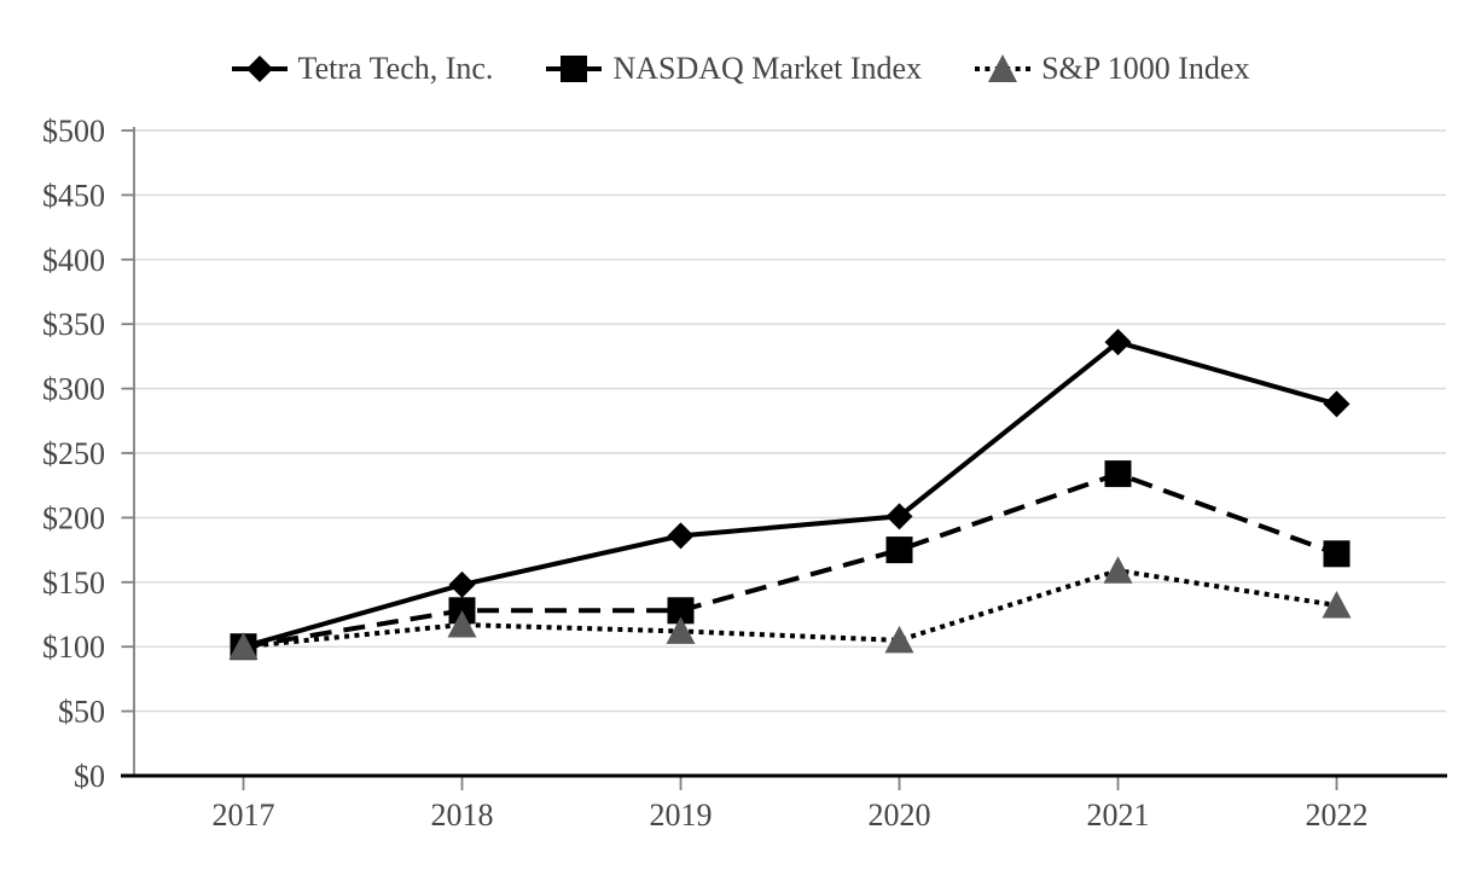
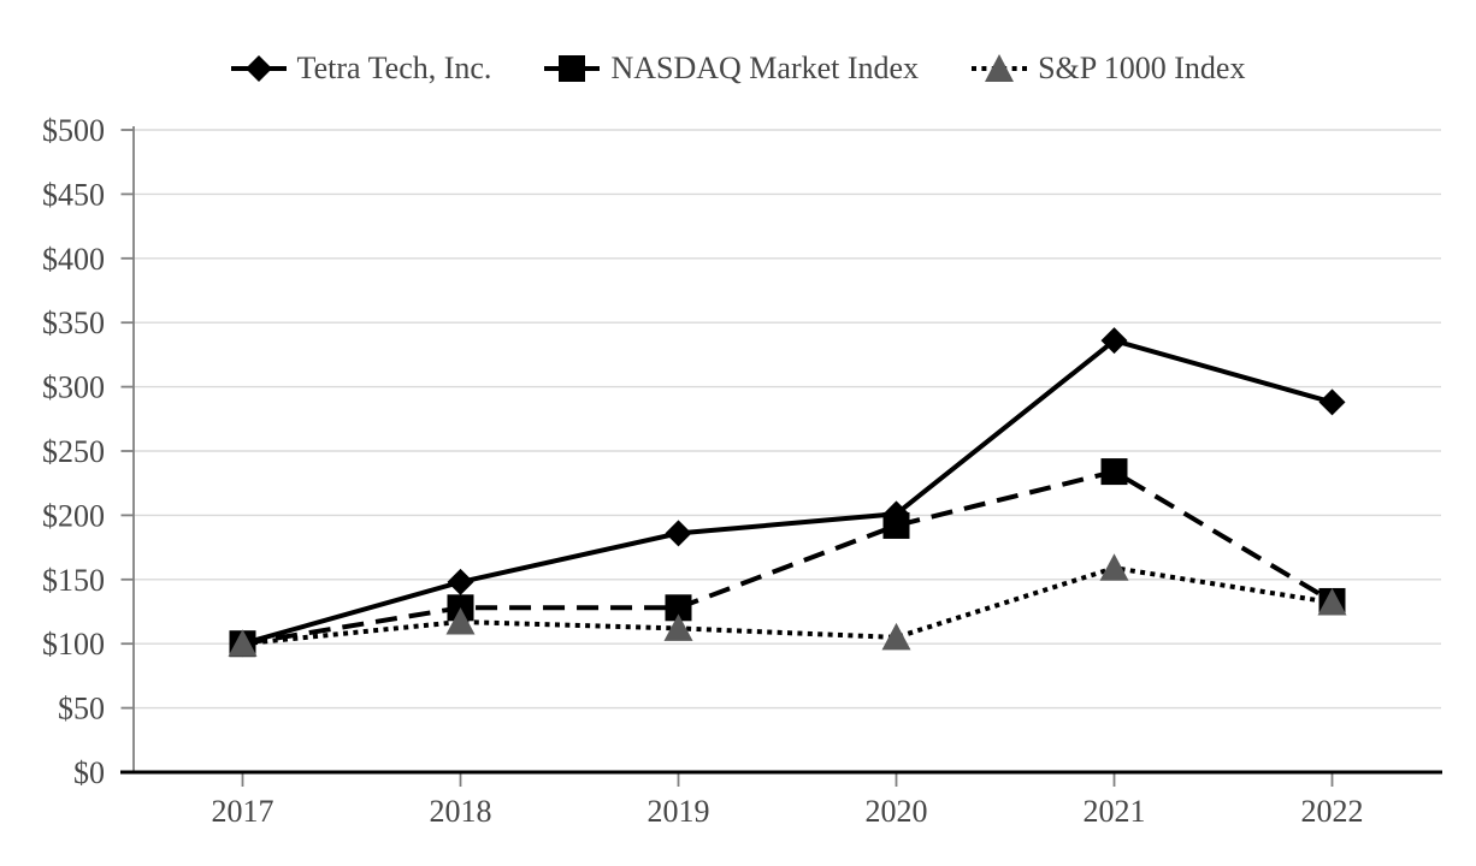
NASDAQ Market Index/2020: $175 -> $192
NASDAQ Market Index/2022: $172 -> $133
